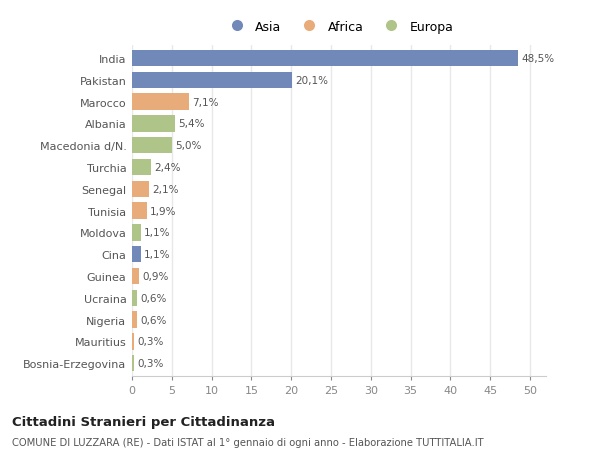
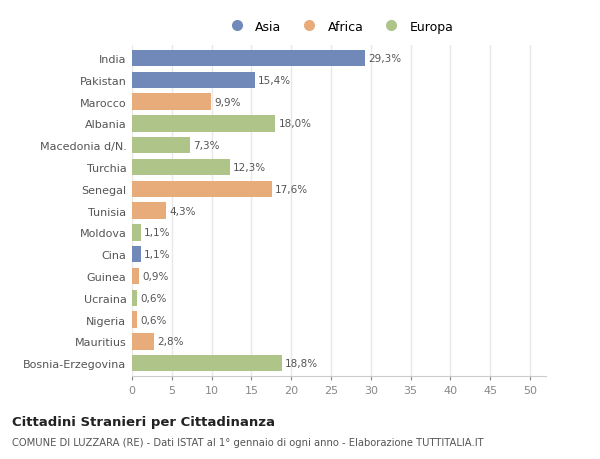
India: 48,5% -> 29,3%
Pakistan: 20,1% -> 15,4%
Marocco: 7,1% -> 9,9%
Albania: 5,4% -> 18,0%
Macedonia d/N.: 5,0% -> 7,3%
Turchia: 2,4% -> 12,3%
Senegal: 2,1% -> 17,6%
Tunisia: 1,9% -> 4,3%
Mauritius: 0,3% -> 2,8%
Bosnia-Erzegovina: 0,3% -> 18,8%
